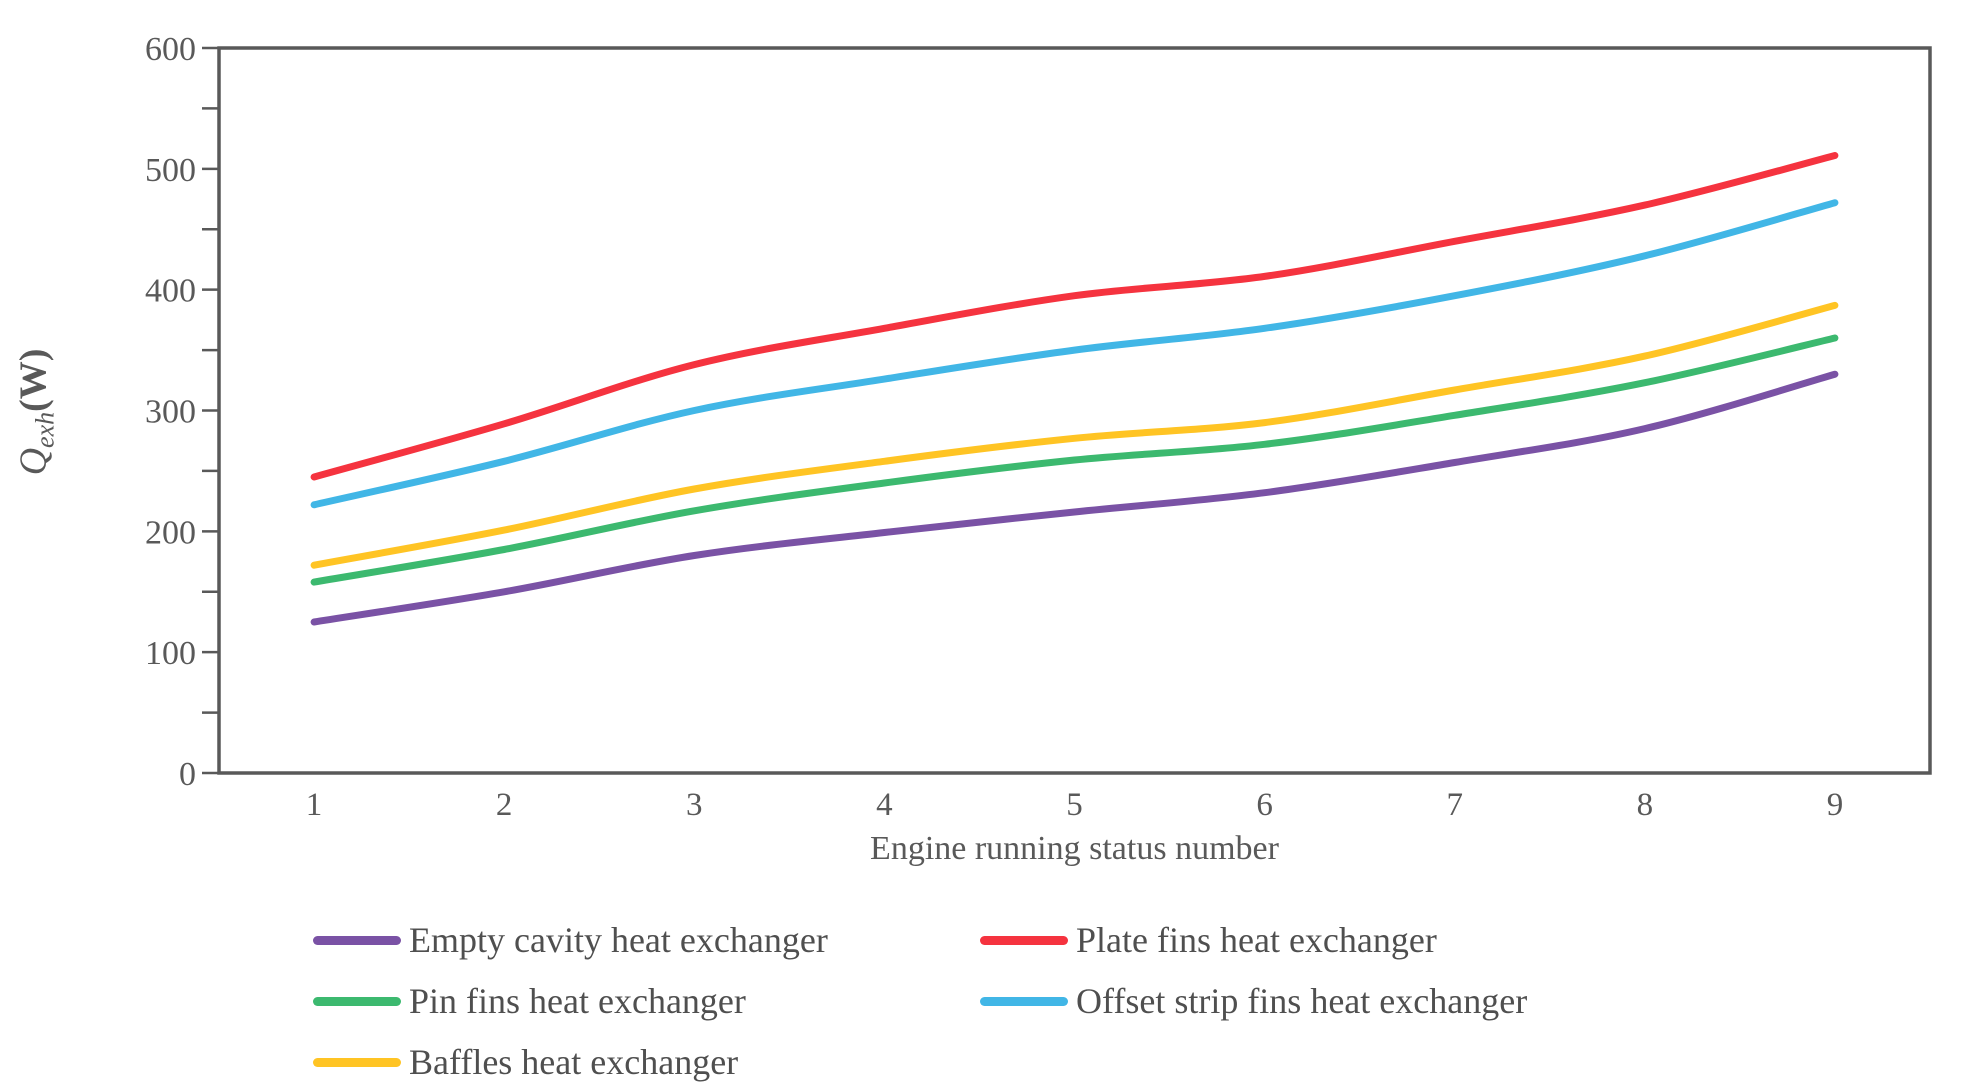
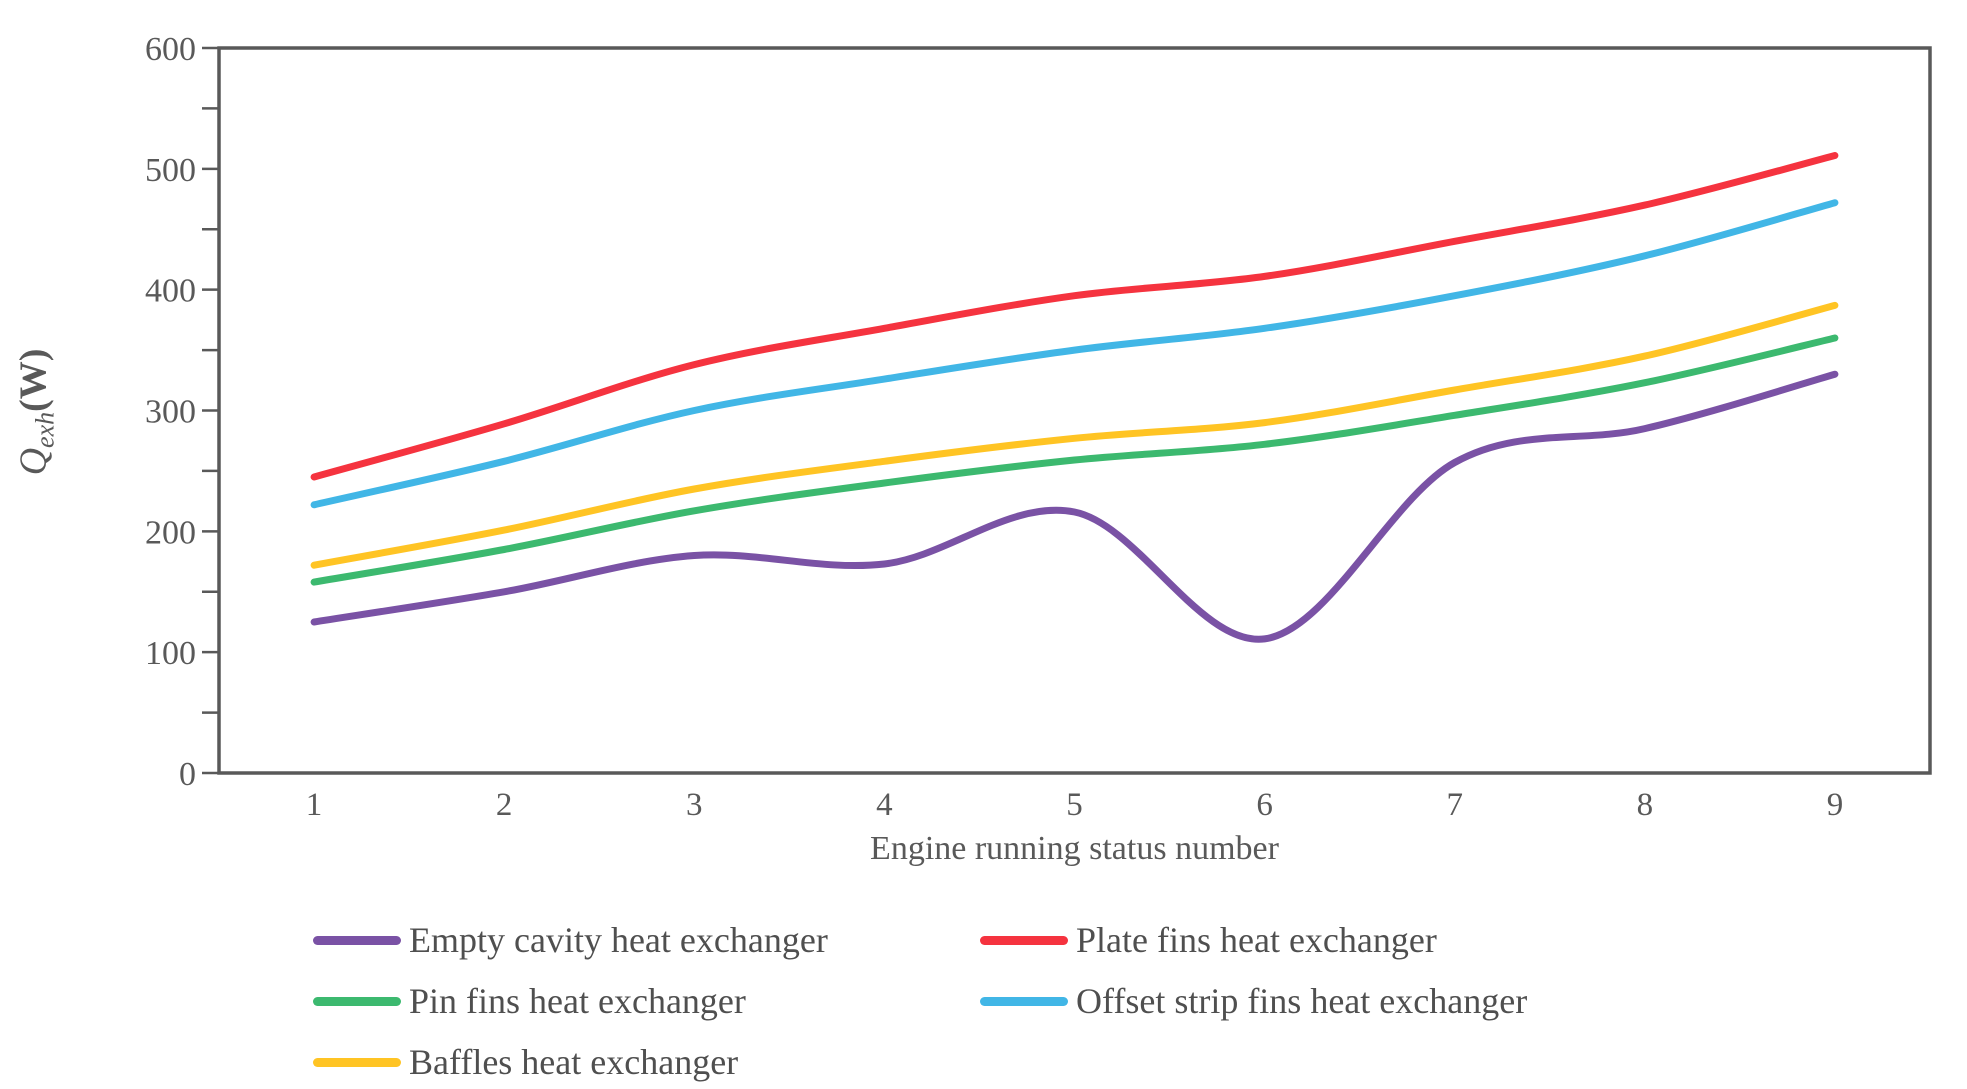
Empty cavity heat exchanger/4: 199 -> 173
Empty cavity heat exchanger/6: 232 -> 111
